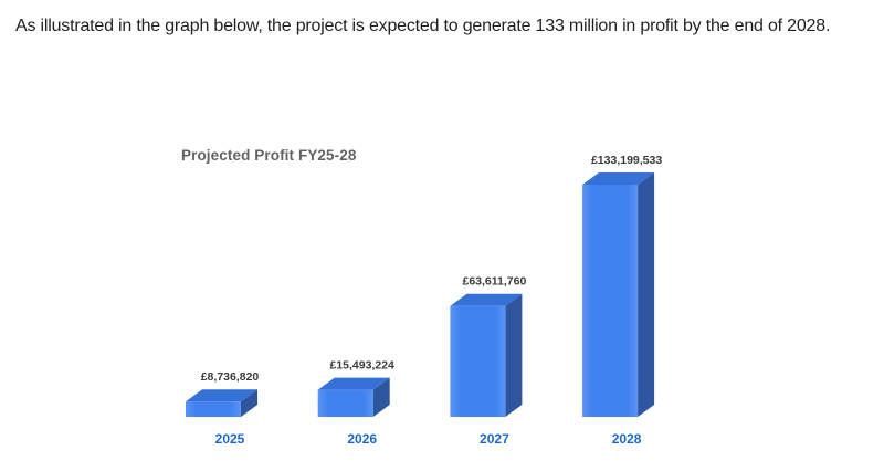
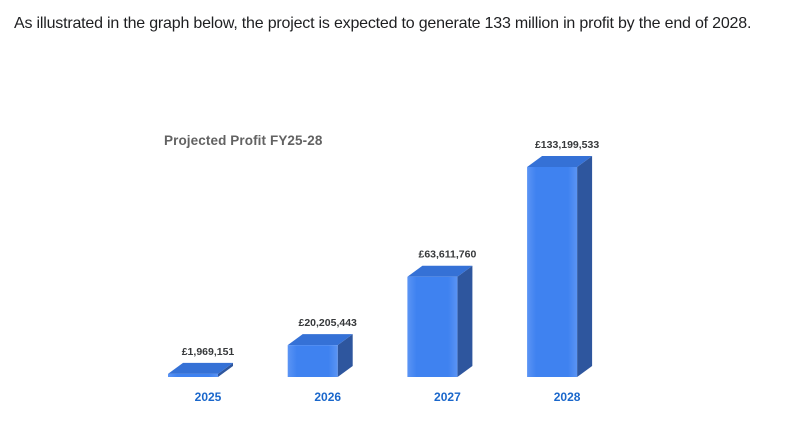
2025: £8,736,820 -> £1,969,151
2026: £15,493,224 -> £20,205,443
